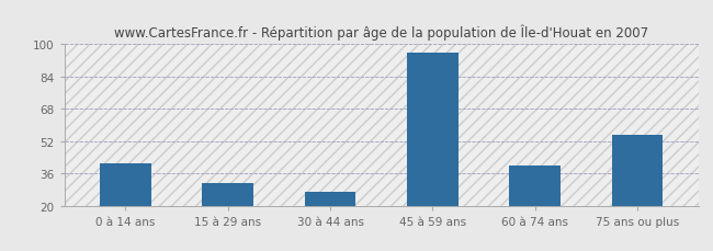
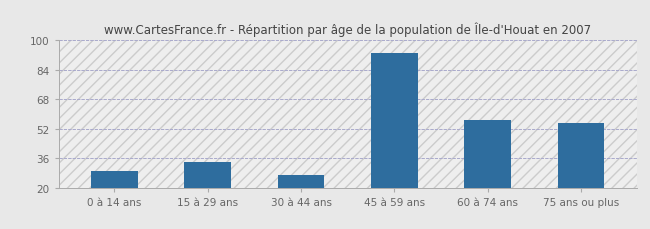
0 à 14 ans: 41 -> 29
15 à 29 ans: 31 -> 34
45 à 59 ans: 96 -> 93
60 à 74 ans: 40 -> 57
